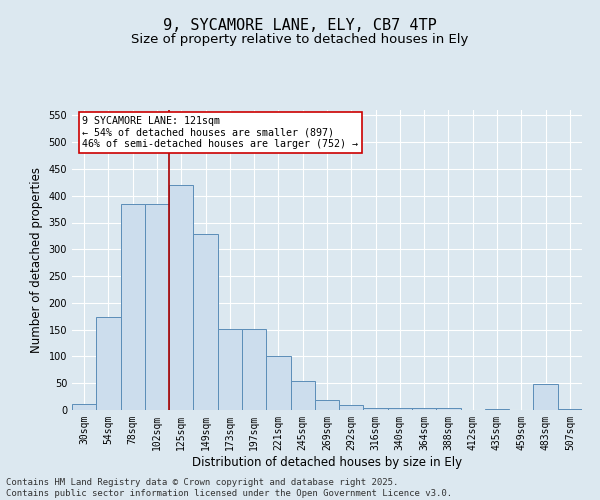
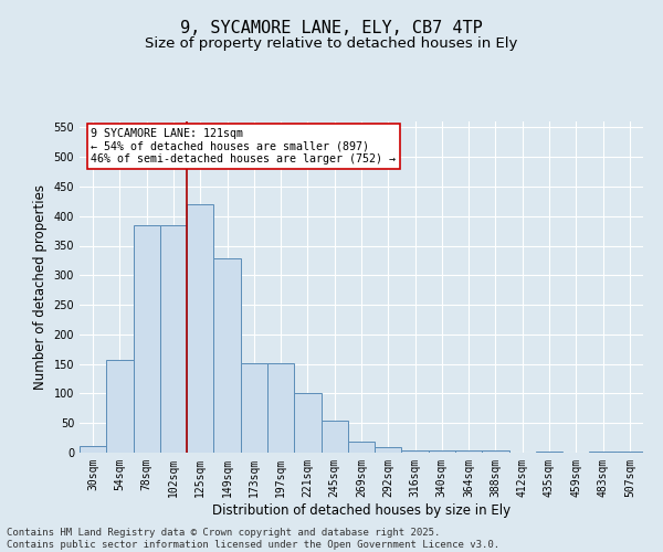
54sqm: 174 -> 157
483sqm: 48 -> 1
